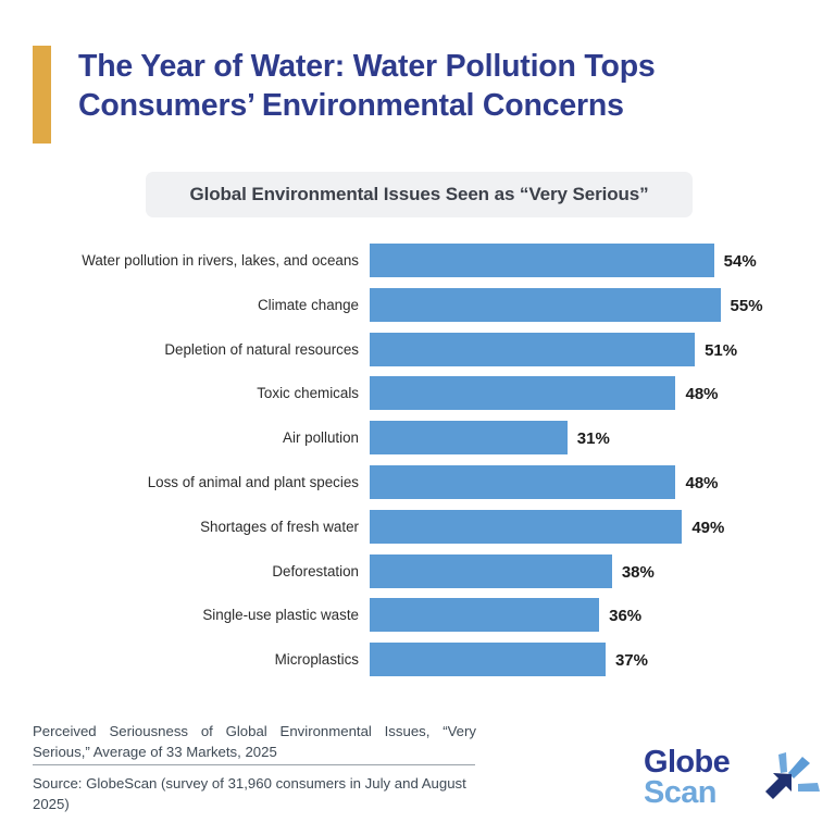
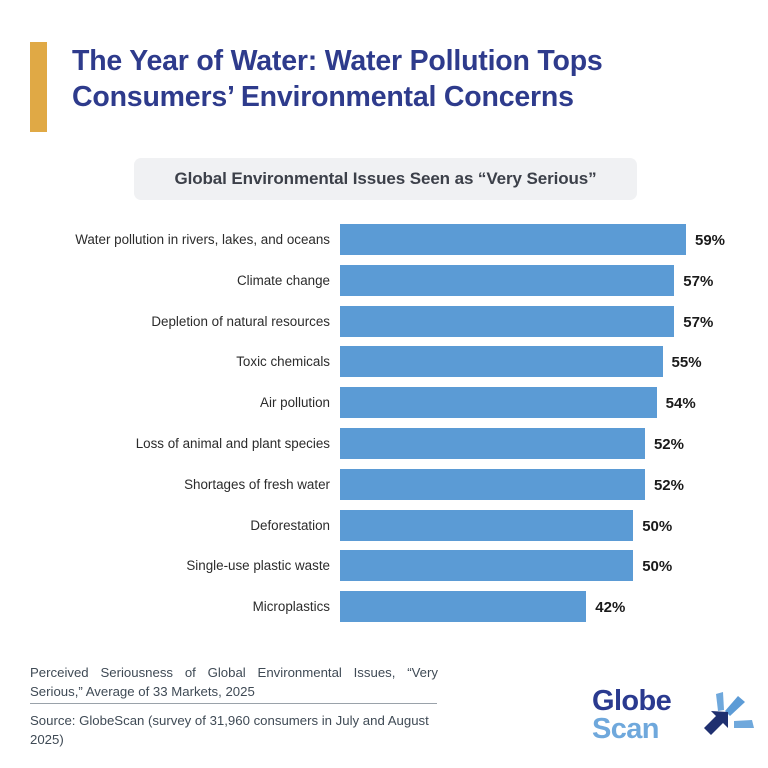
Water pollution in rivers, lakes, and oceans: 54% -> 59%
Climate change: 55% -> 57%
Depletion of natural resources: 51% -> 57%
Toxic chemicals: 48% -> 55%
Air pollution: 31% -> 54%
Loss of animal and plant species: 48% -> 52%
Shortages of fresh water: 49% -> 52%
Deforestation: 38% -> 50%
Single-use plastic waste: 36% -> 50%
Microplastics: 37% -> 42%
